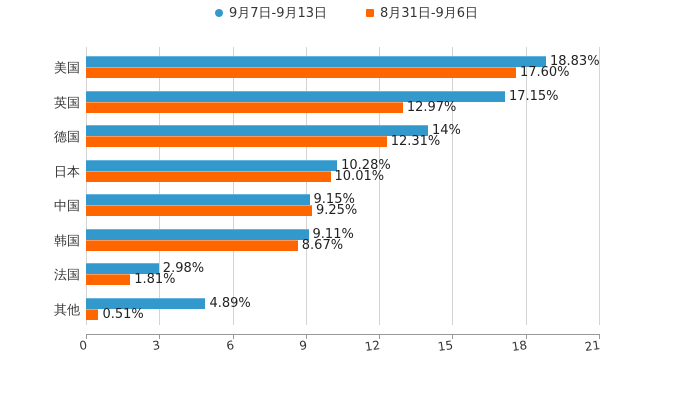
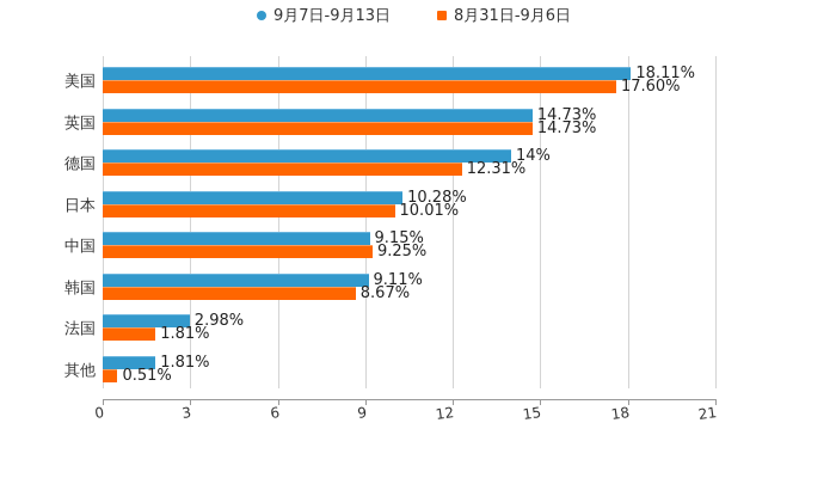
9月7日-9月13日/美国: 18.83% -> 18.11%
9月7日-9月13日/英国: 17.15% -> 14.73%
8月31日-9月6日/英国: 12.97% -> 14.73%
9月7日-9月13日/其他: 4.89% -> 1.81%
